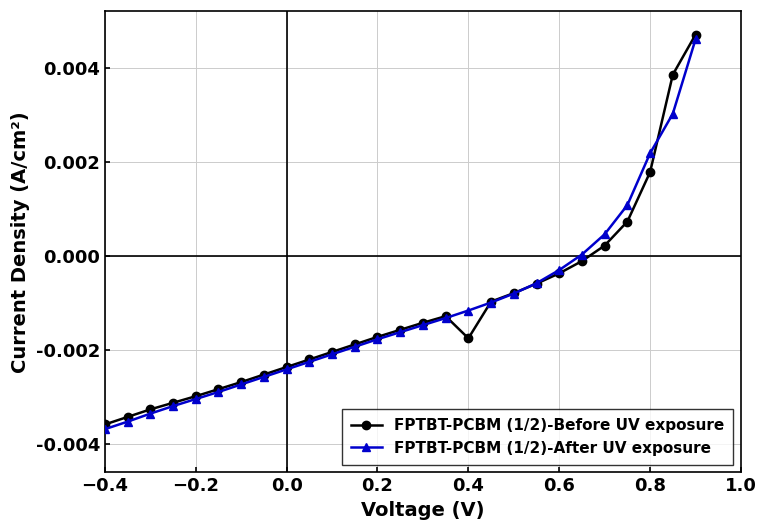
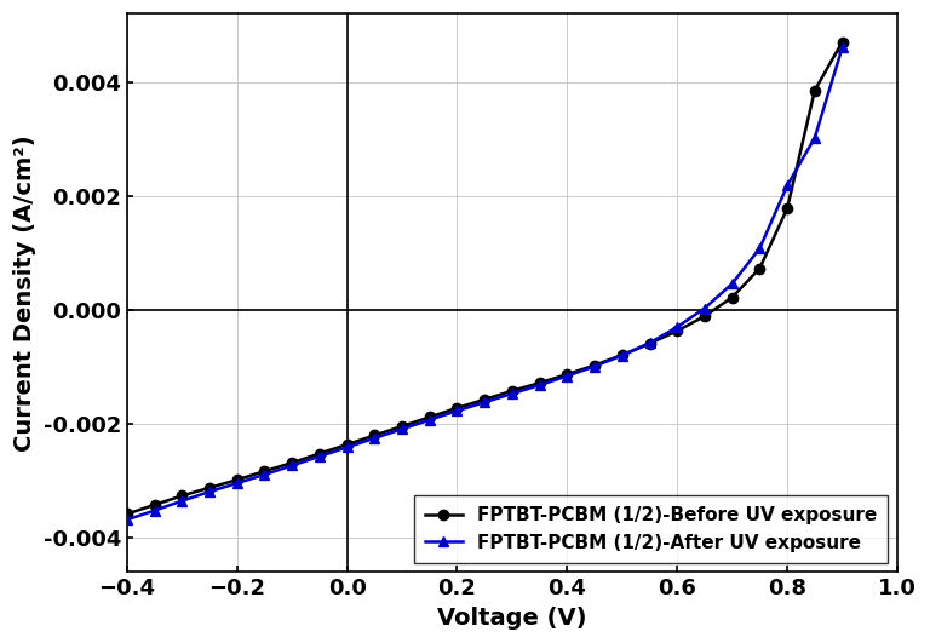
FPTBT-PCBM (1/2)-Before UV exposure/0.4: -0.00175 -> -0.00113
